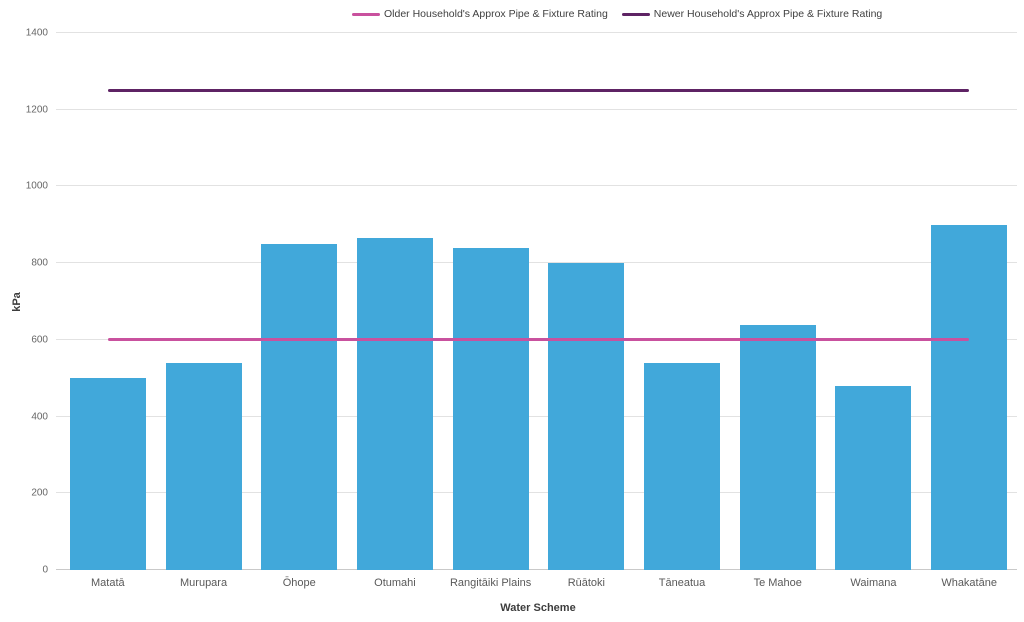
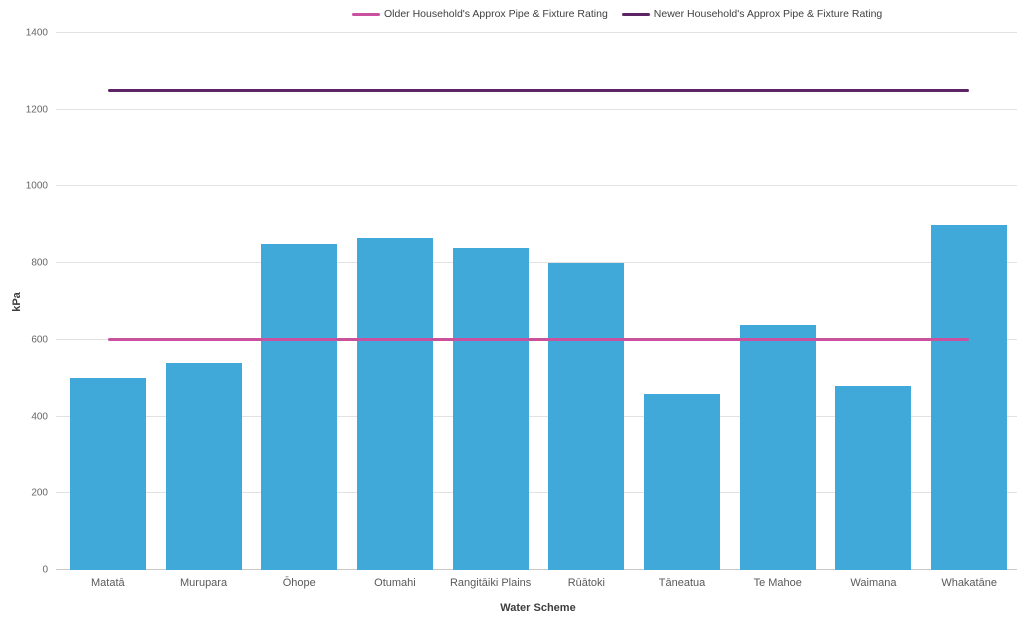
Tāneatua: 540 -> 460
